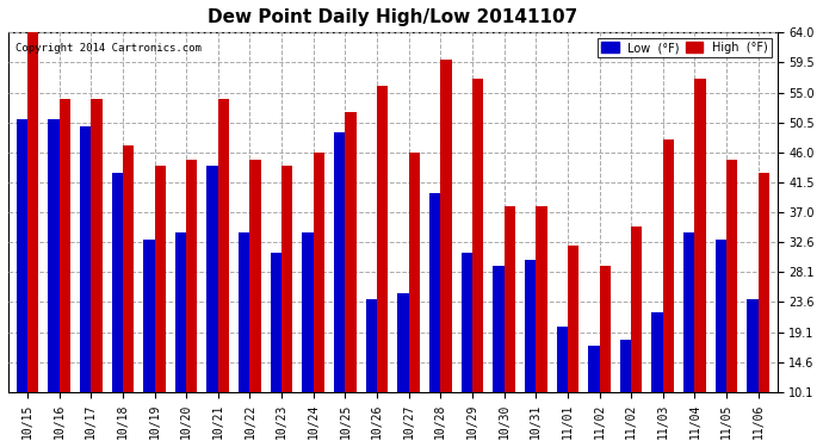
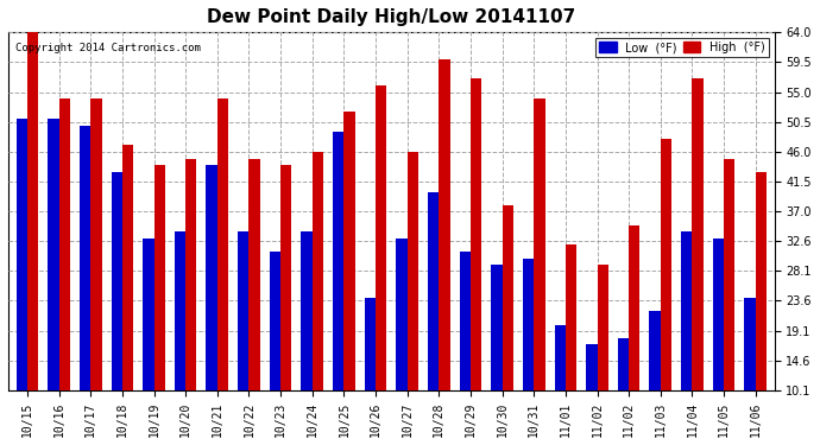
Low (°F)/10/27: 25 -> 33
High (°F)/10/31: 38 -> 54
